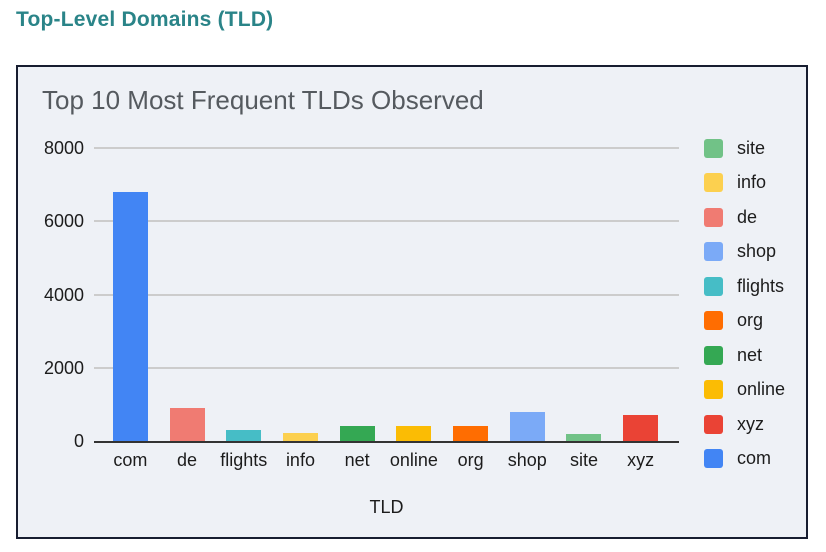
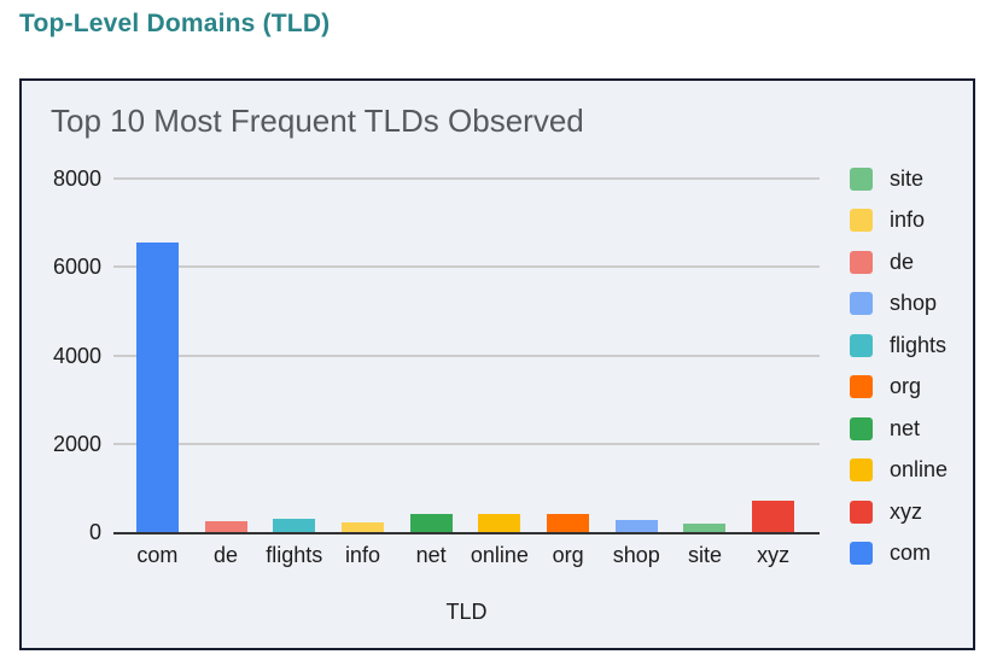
com: 6800 -> 6600
de: 900 -> 200
shop: 800 -> 300
